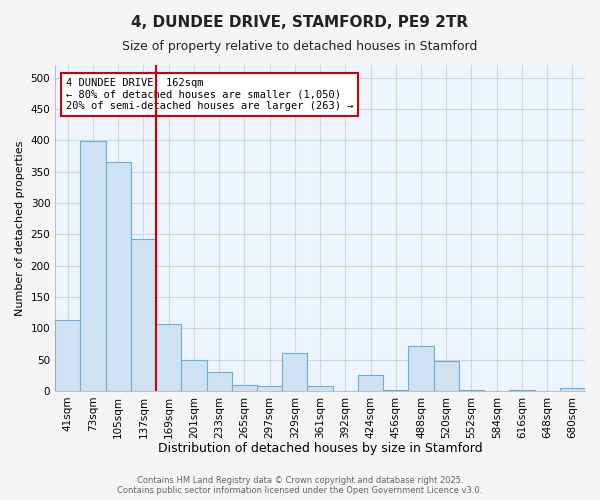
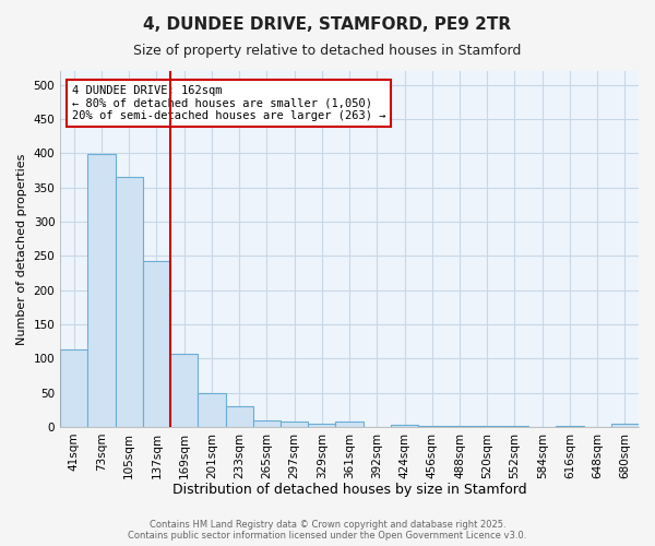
329sqm: 60 -> 5
424sqm: 26 -> 3
488sqm: 72 -> 1
520sqm: 48 -> 1
